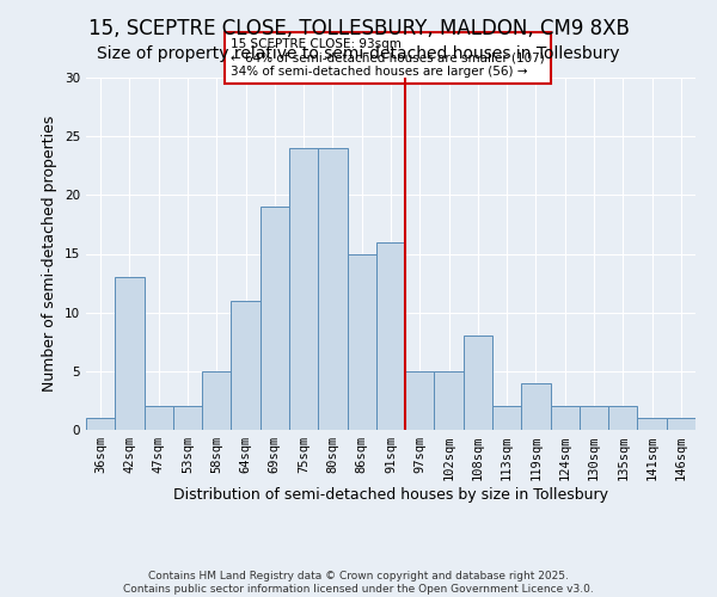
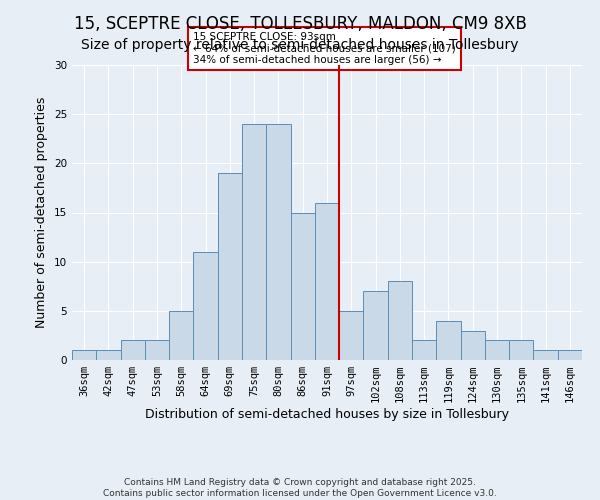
42sqm: 13 -> 1
102sqm: 5 -> 7
124sqm: 2 -> 3
